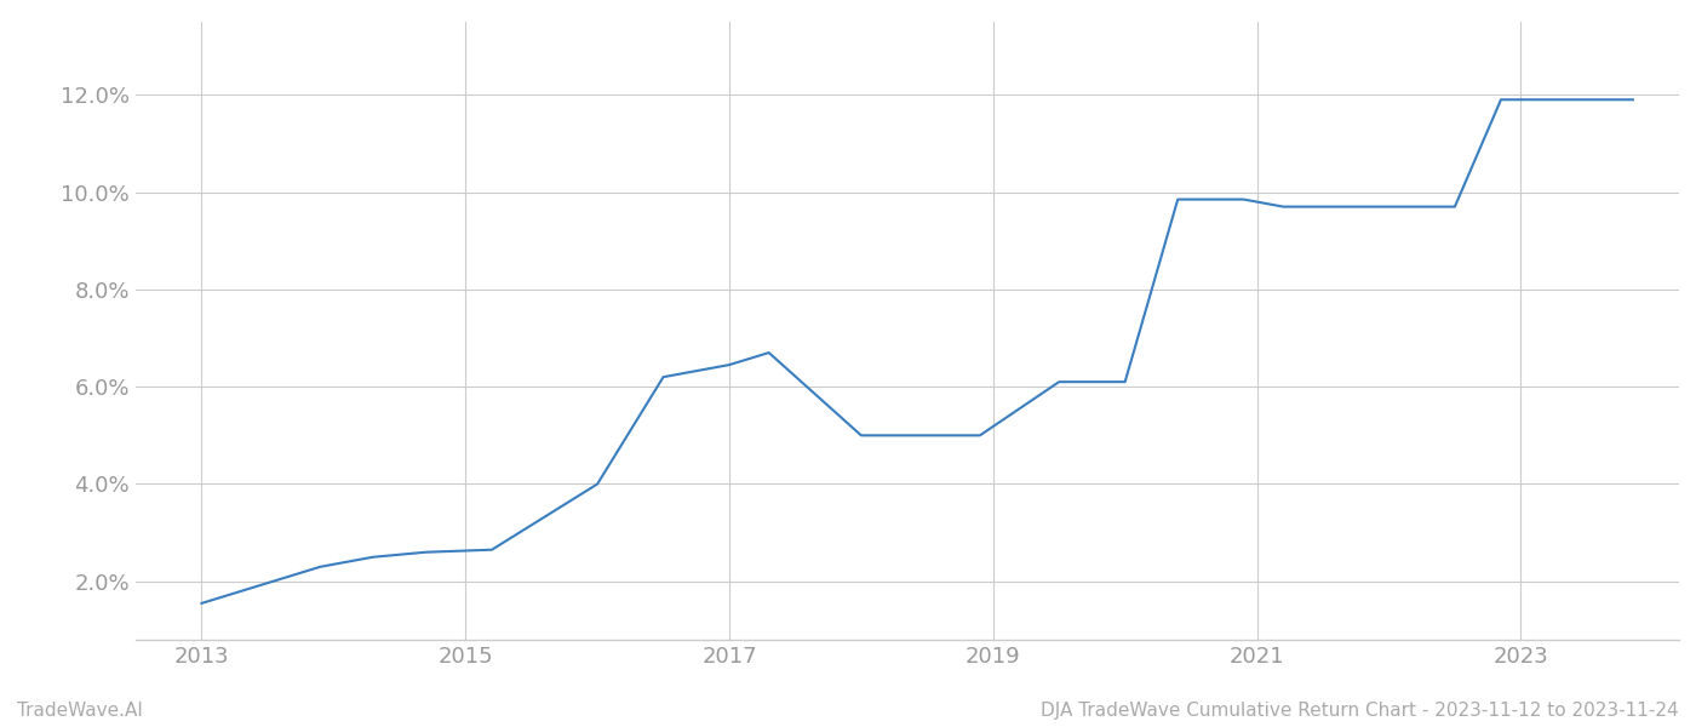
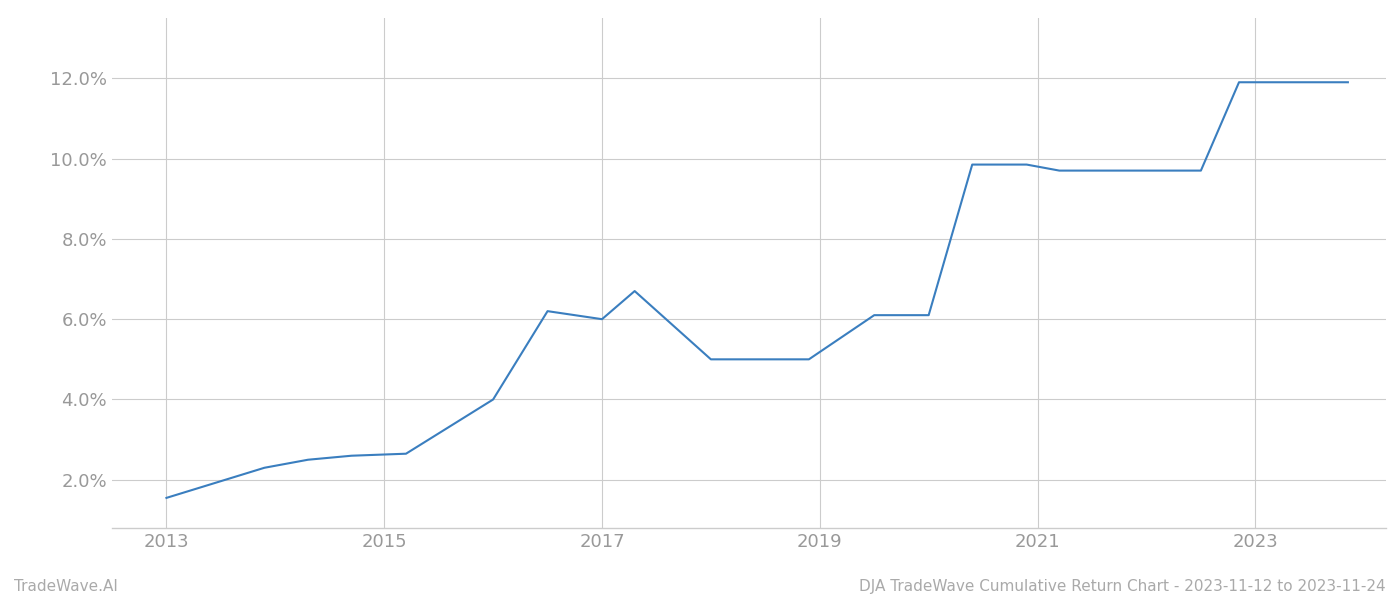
2017: 6.45% -> 6.00%
